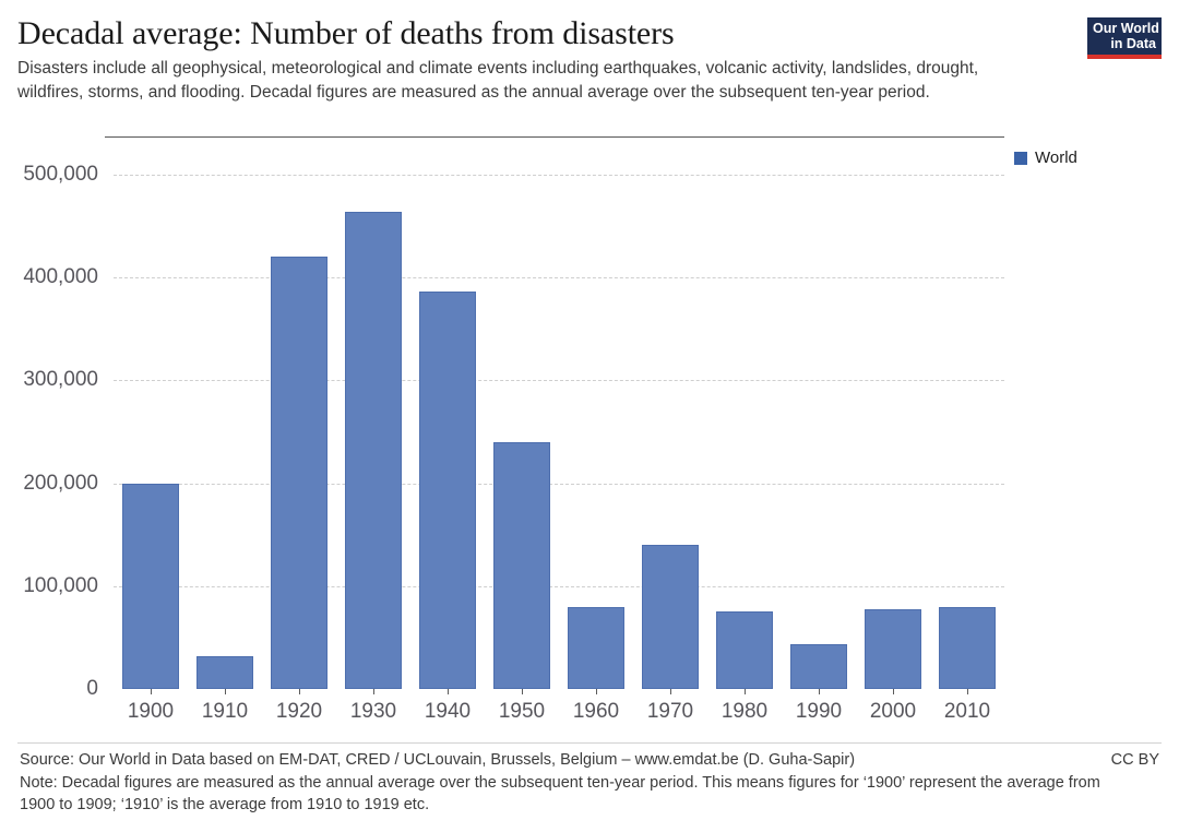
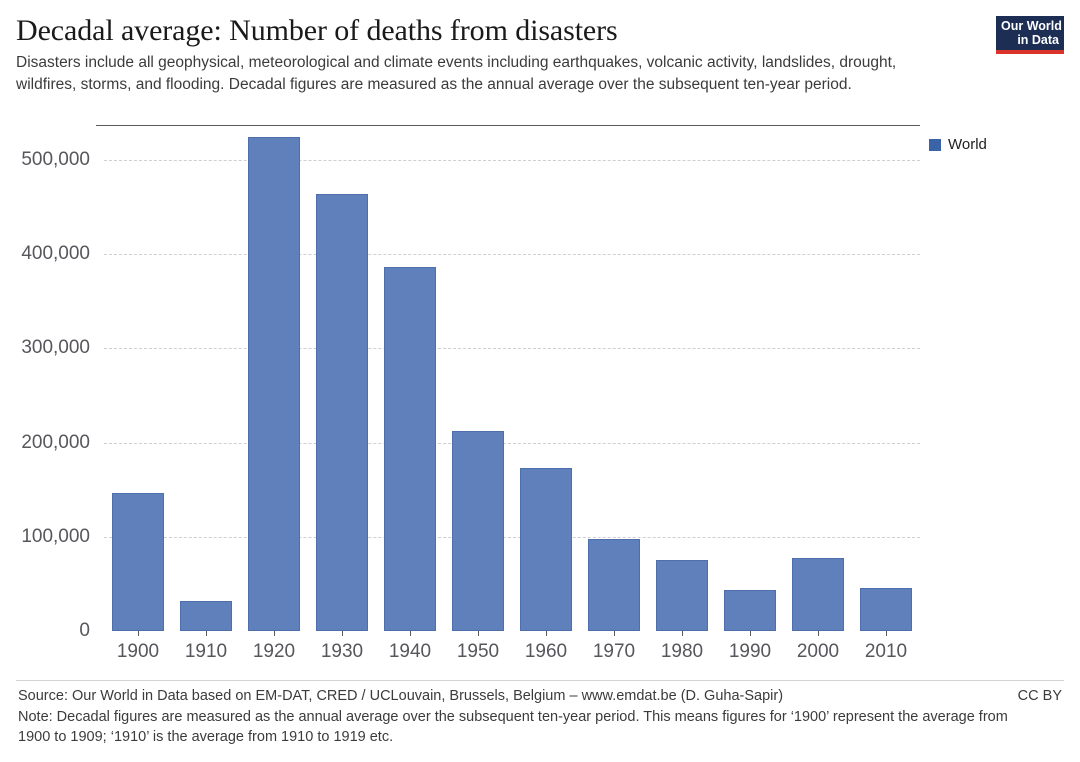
1900: 200000 -> 150000
1920: 420000 -> 520000
1950: 240000 -> 210000
1960: 80000 -> 170000
1970: 140000 -> 100000
2010: 80000 -> 50000
